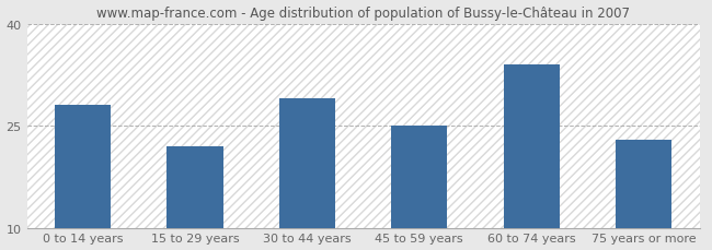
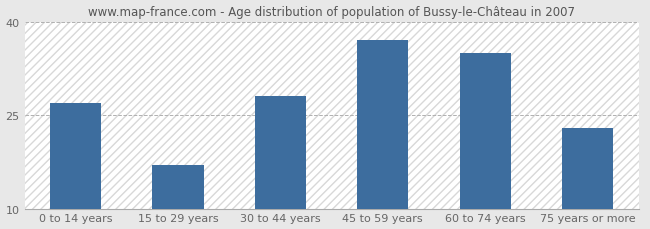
0 to 14 years: 28 -> 27
15 to 29 years: 22 -> 17
30 to 44 years: 29 -> 28
45 to 59 years: 25 -> 37
60 to 74 years: 34 -> 35
